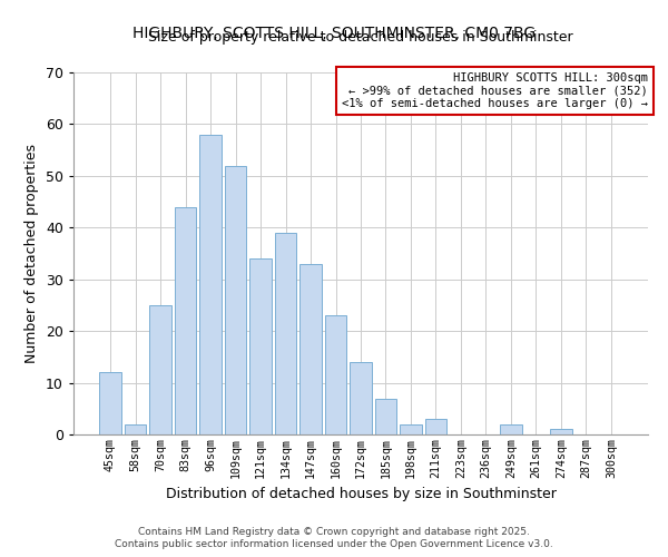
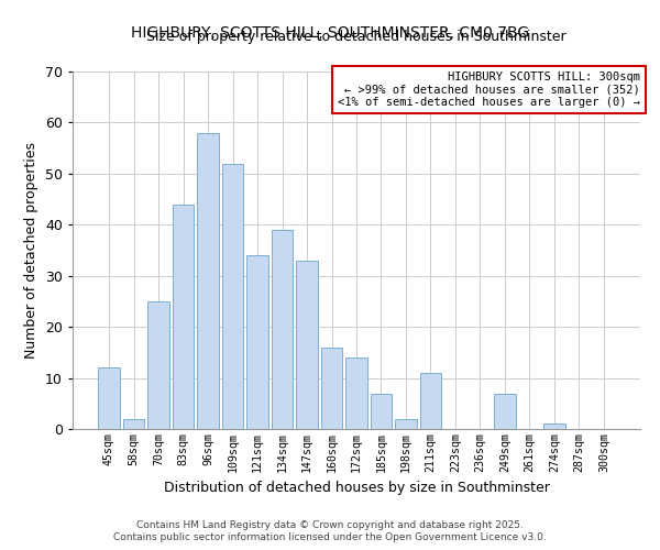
160sqm: 23 -> 16
211sqm: 3 -> 11
249sqm: 2 -> 7
